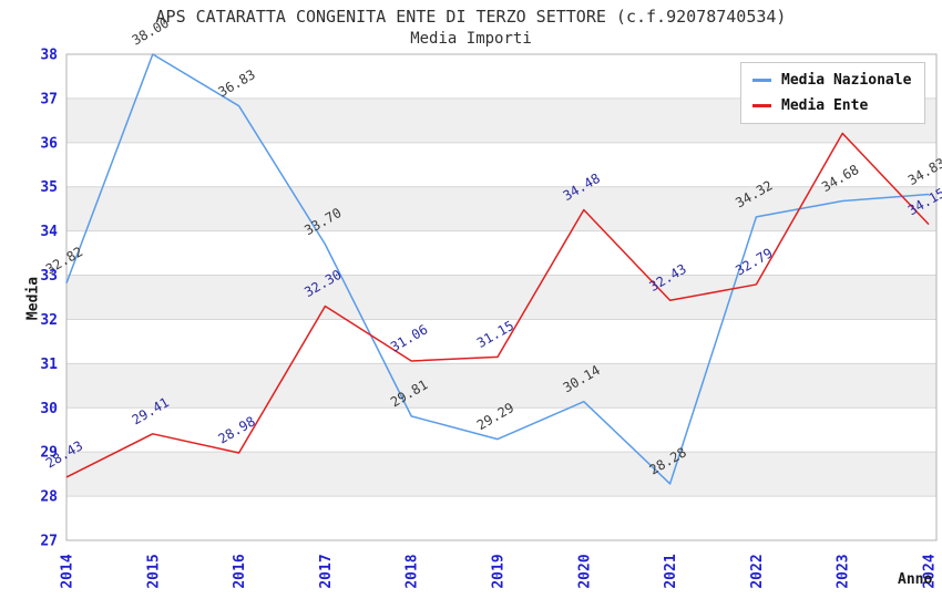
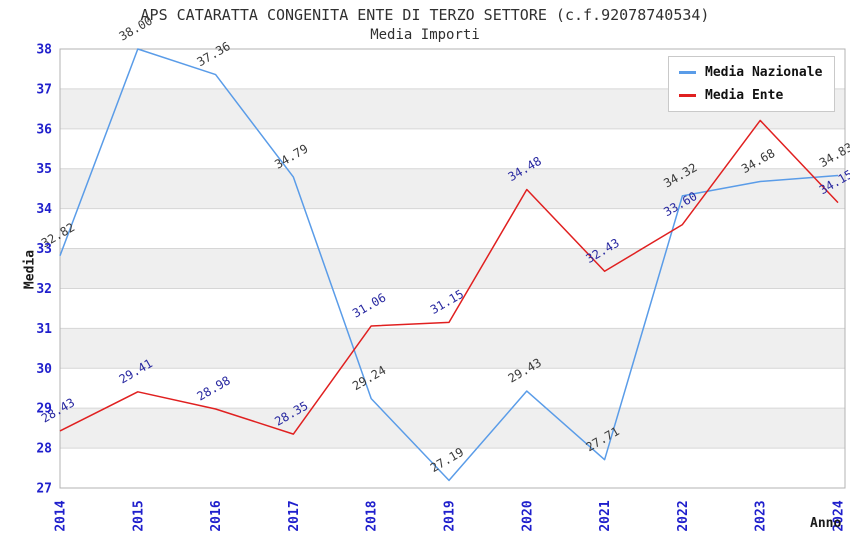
Media Nazionale/2016: 36.83 -> 37.36
Media Nazionale/2017: 33.70 -> 34.79
Media Ente/2017: 32.30 -> 28.35
Media Nazionale/2018: 29.81 -> 29.24
Media Nazionale/2019: 29.29 -> 27.19
Media Nazionale/2020: 30.14 -> 29.43
Media Nazionale/2021: 28.28 -> 27.71
Media Ente/2022: 32.79 -> 33.60
